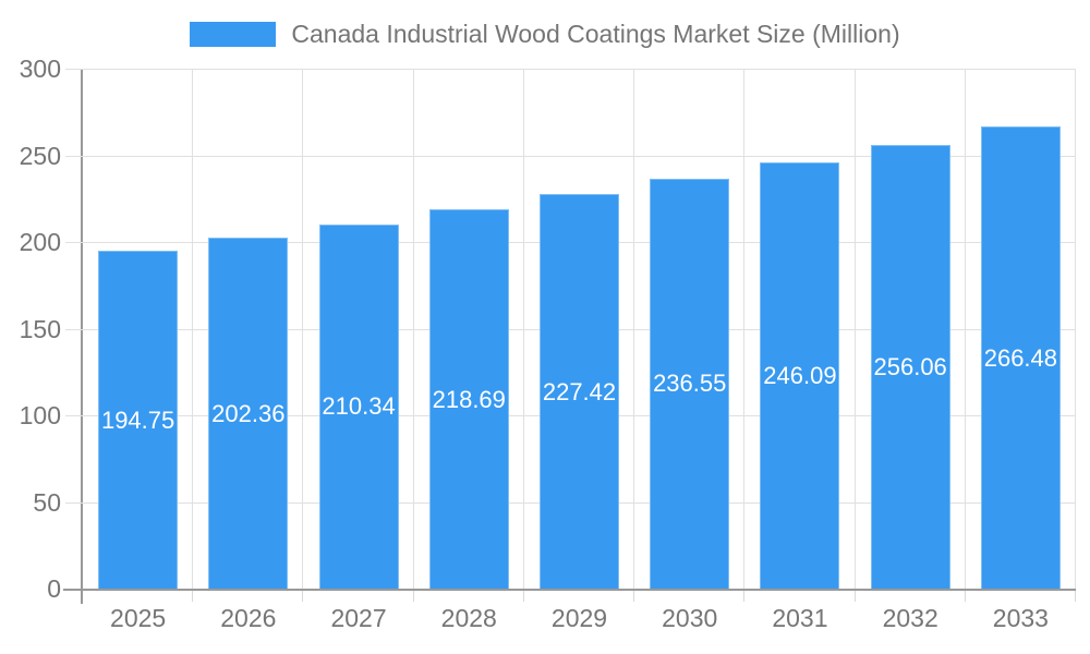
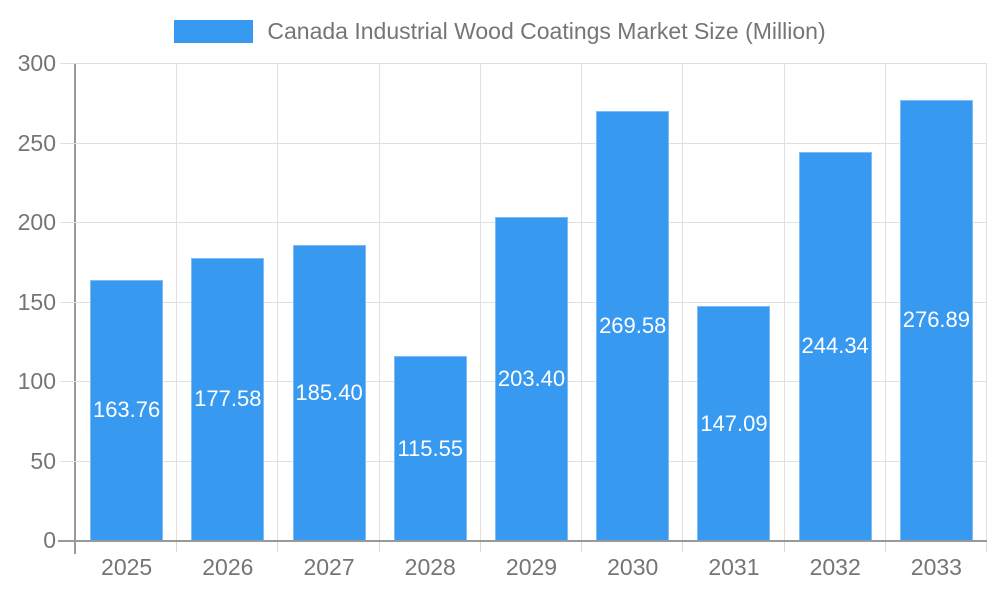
2025: 194.75 -> 163.76
2026: 202.36 -> 177.58
2027: 210.34 -> 185.40
2028: 218.69 -> 115.55
2029: 227.42 -> 203.40
2030: 236.55 -> 269.58
2031: 246.09 -> 147.09
2032: 256.06 -> 244.34
2033: 266.48 -> 276.89
